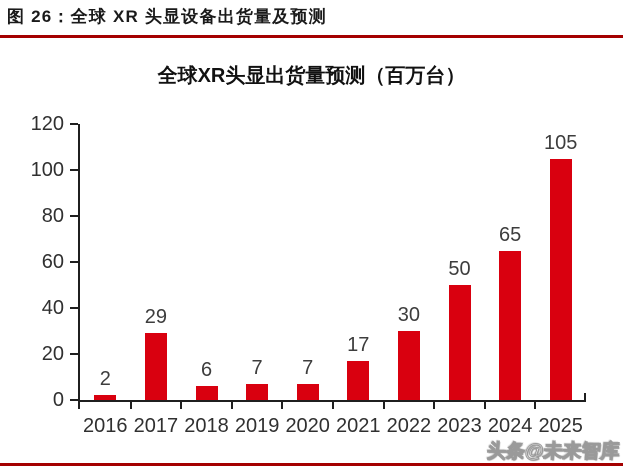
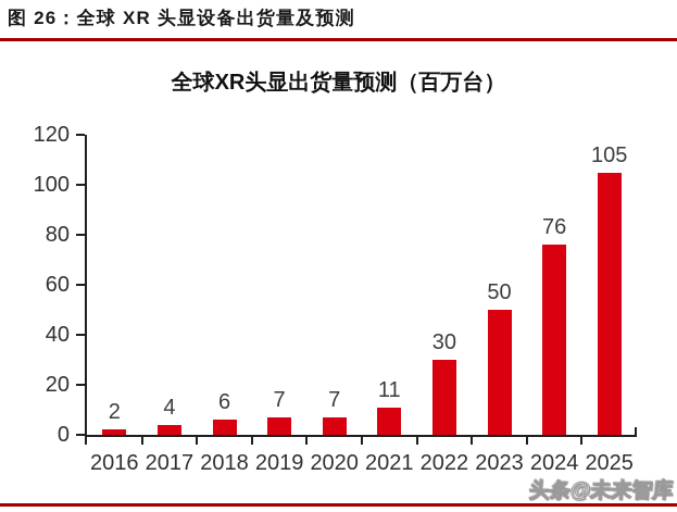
2017: 29 -> 4
2021: 17 -> 11
2024: 65 -> 76
